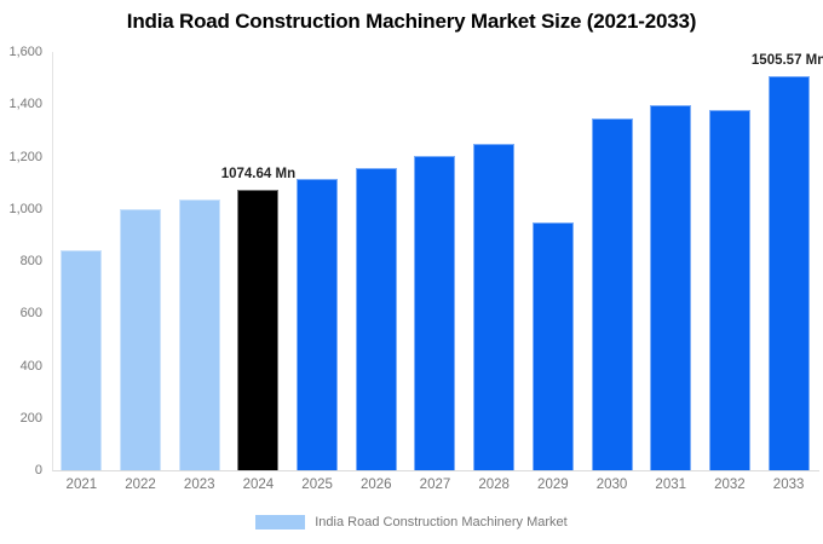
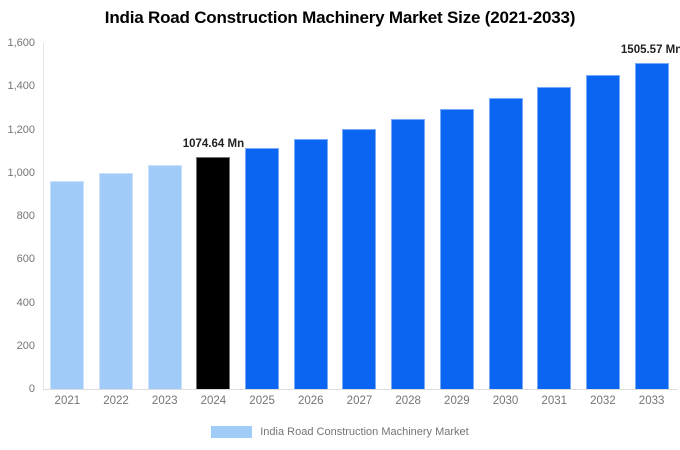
2021: 840 -> 960
2029: 950 -> 1300
2032: 1380 -> 1450
